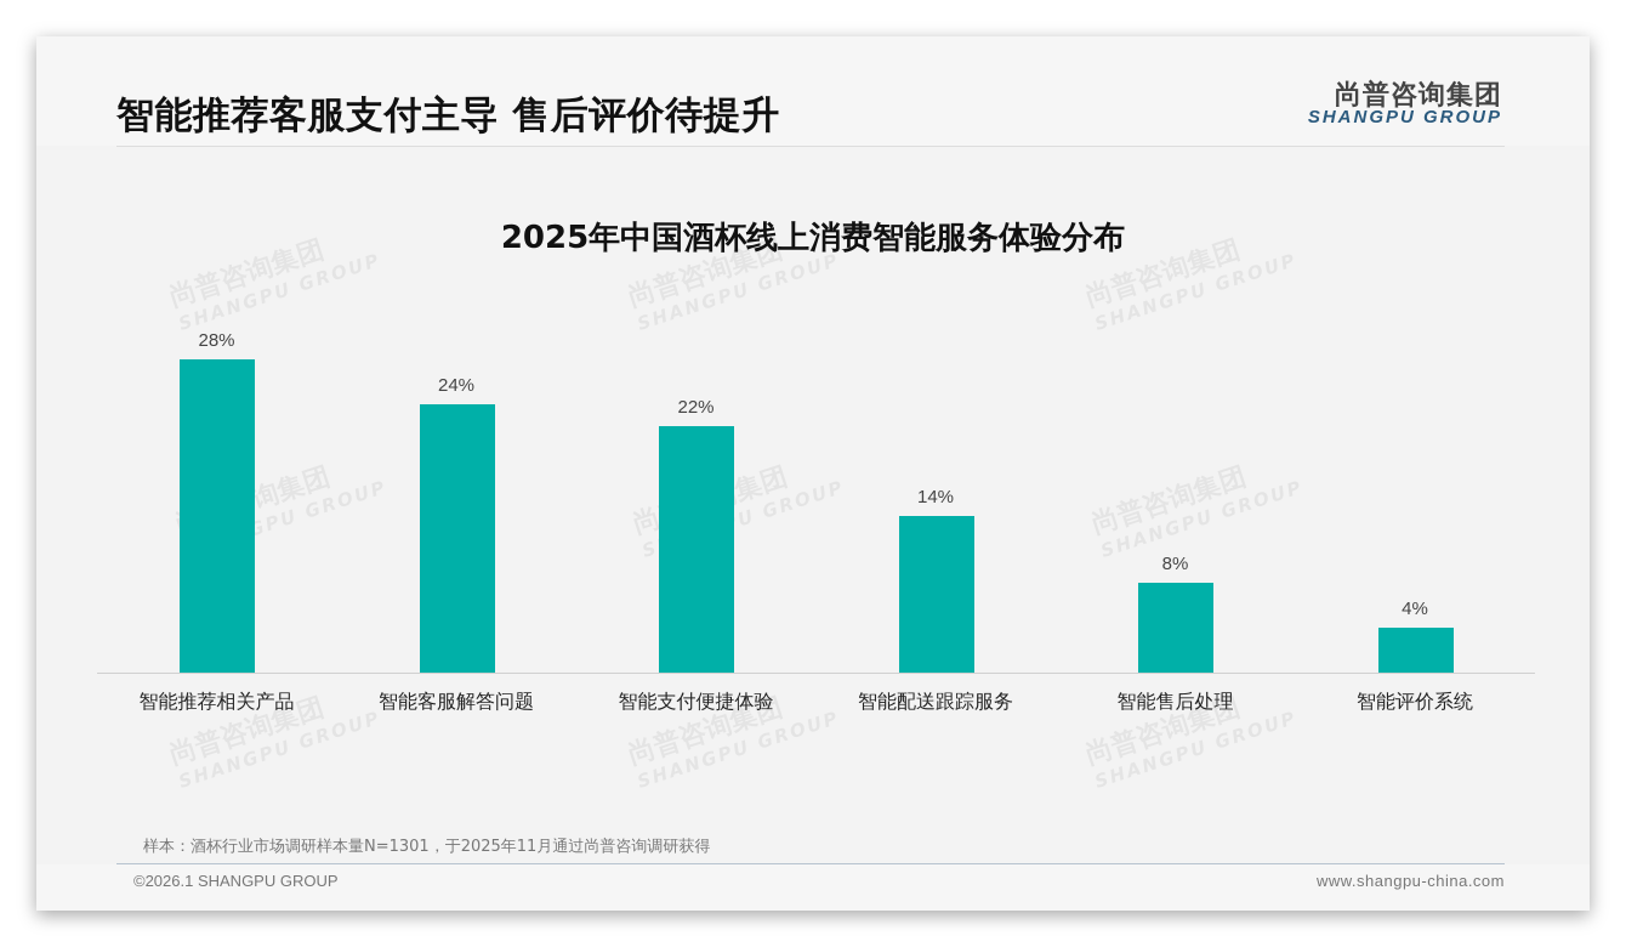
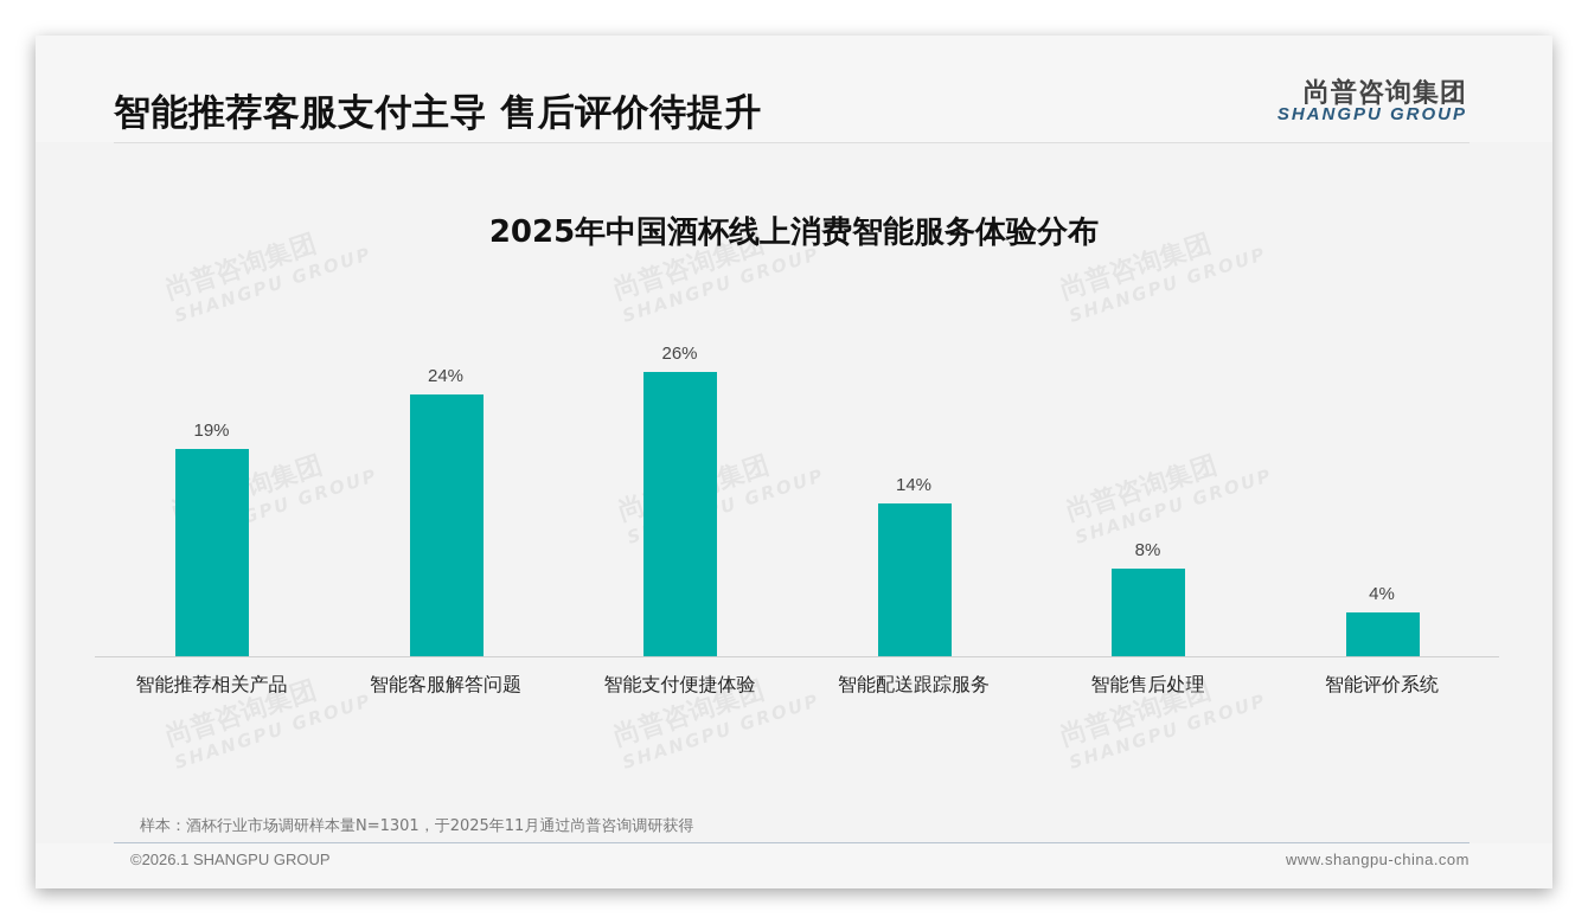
智能推荐相关产品: 28% -> 19%
智能支付便捷体验: 22% -> 26%
